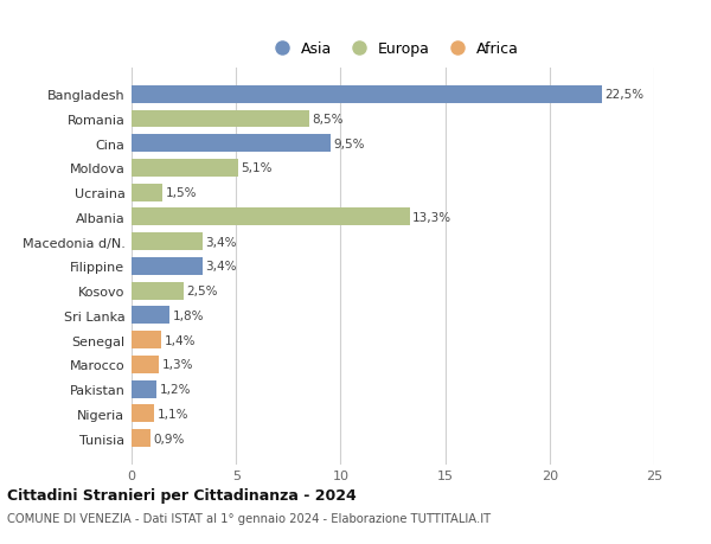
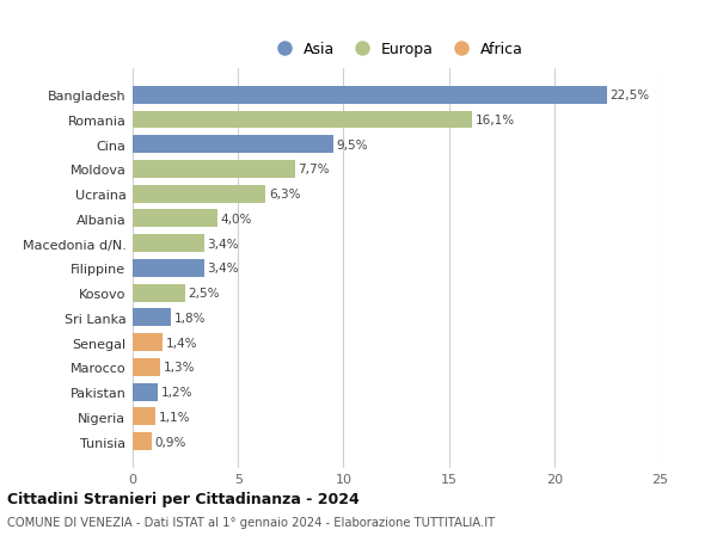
Romania: 8,5% -> 16,1%
Moldova: 5,1% -> 7,7%
Ucraina: 1,5% -> 6,3%
Albania: 13,3% -> 4,0%
